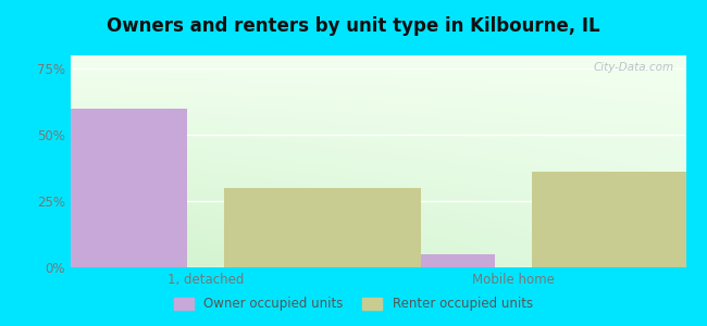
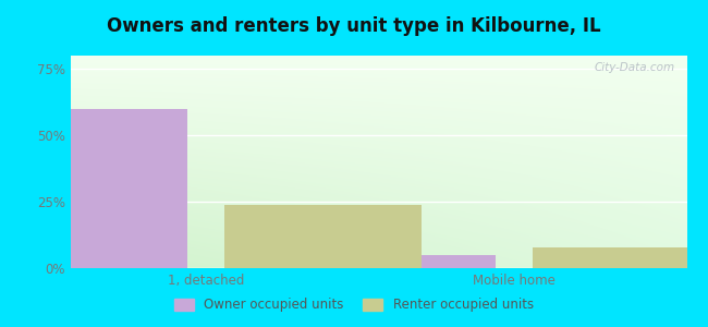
Renter occupied units/1, detached: 30% -> 24%
Renter occupied units/Mobile home: 36% -> 8%
